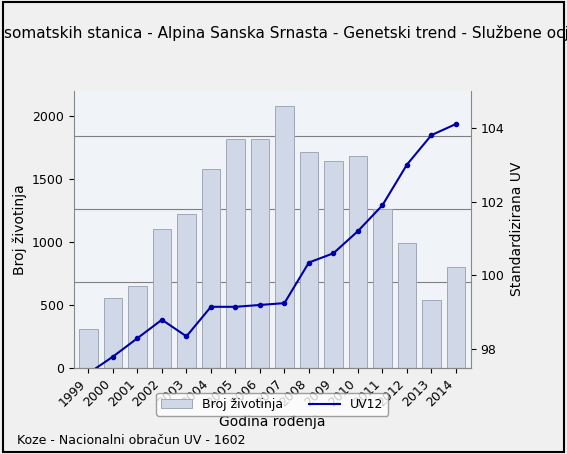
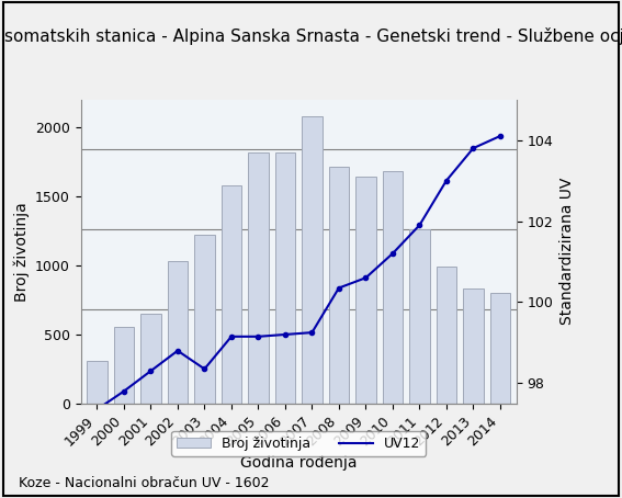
Broj životinja/2002: 1100 -> 1030
Broj životinja/2013: 540 -> 830
